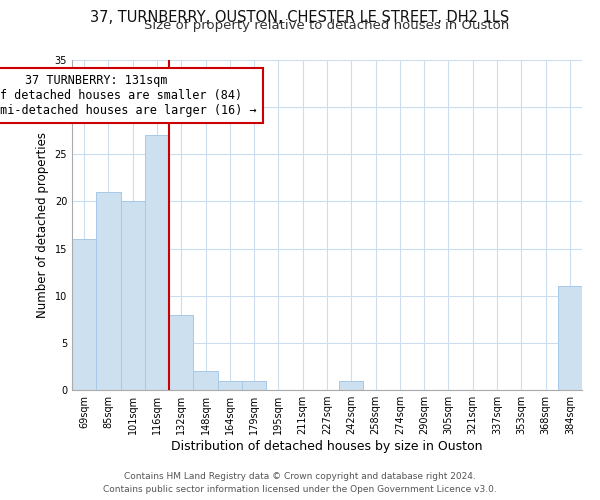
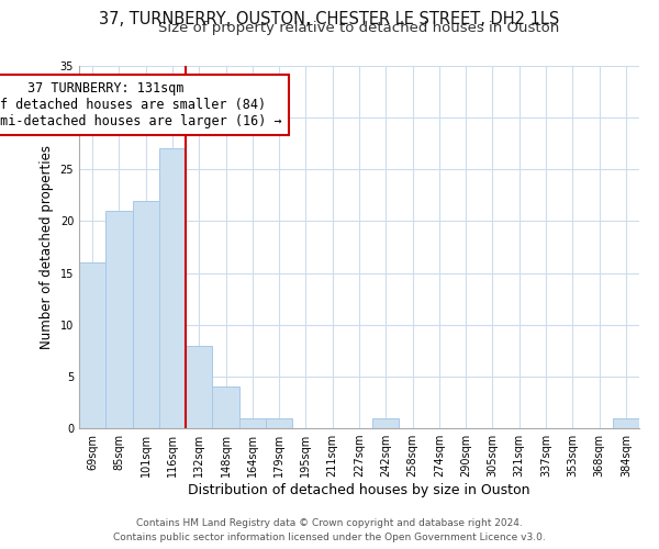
101sqm: 20 -> 22
148sqm: 2 -> 4
384sqm: 11 -> 1
